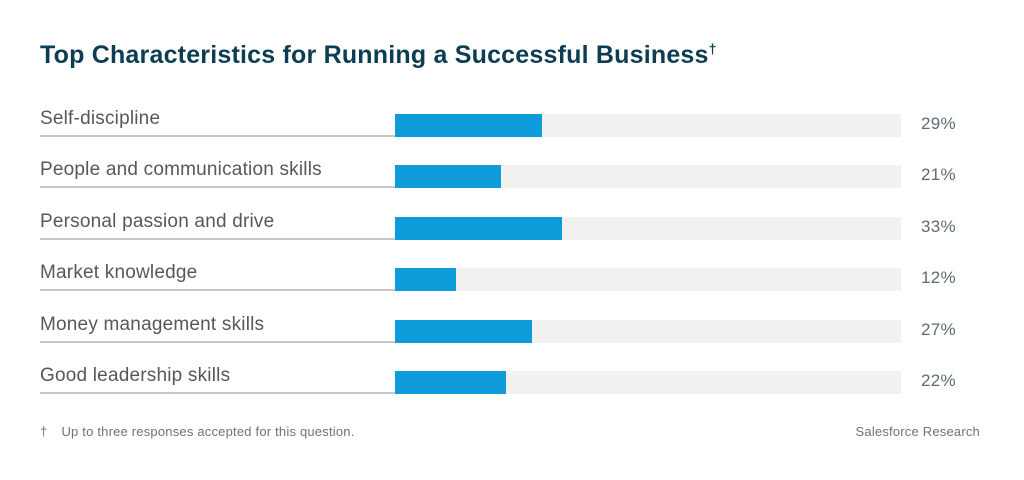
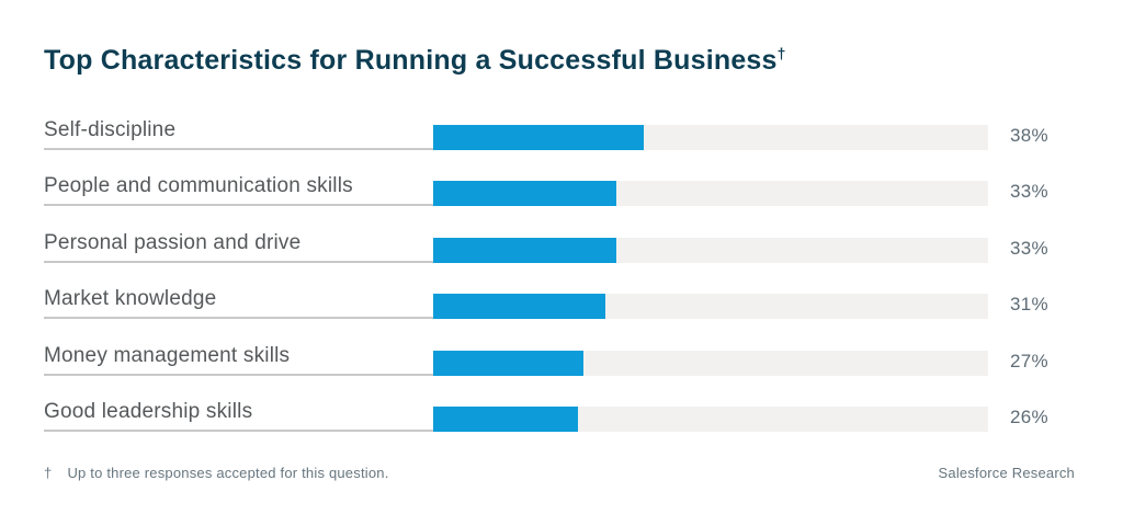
Self-discipline: 29% -> 38%
People and communication skills: 21% -> 33%
Market knowledge: 12% -> 31%
Good leadership skills: 22% -> 26%
